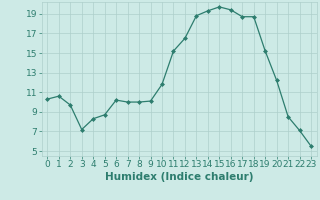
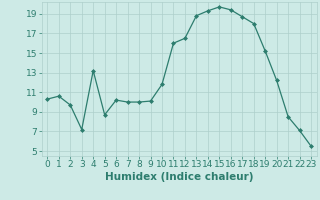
4: 8.3 -> 13.2
11: 15.2 -> 16.0
18: 18.7 -> 18.0
